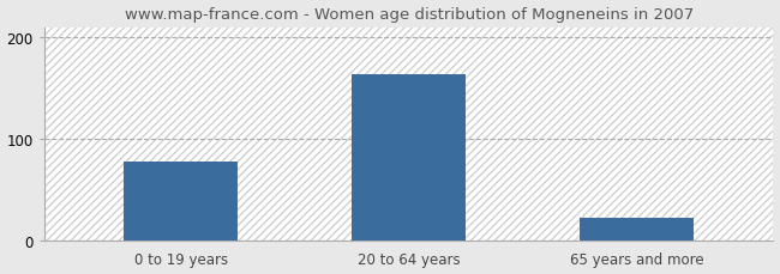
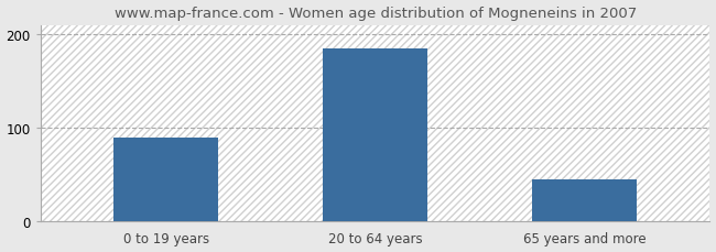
0 to 19 years: 78 -> 90
20 to 64 years: 164 -> 185
65 years and more: 22 -> 45
